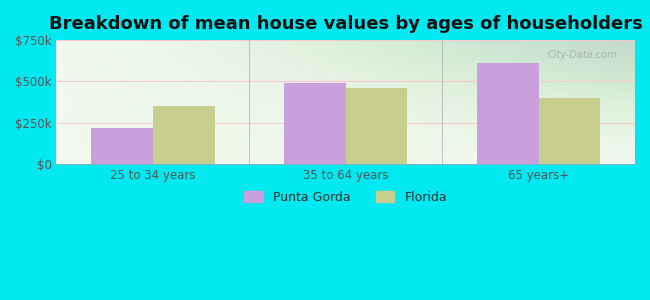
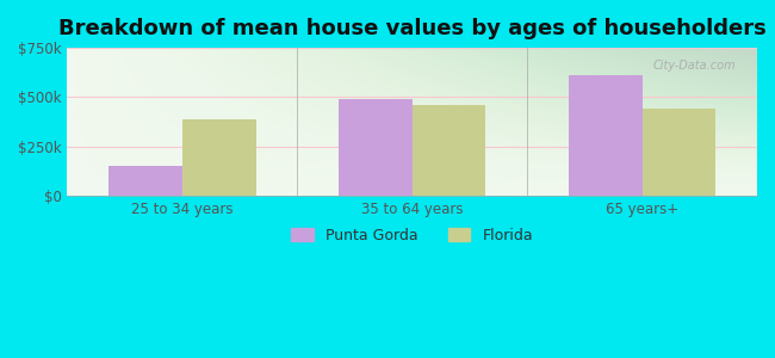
Punta Gorda/25 to 34 years: $220k -> $150k
Florida/25 to 34 years: $350k -> $390k
Florida/65 years+: $400k -> $440k
